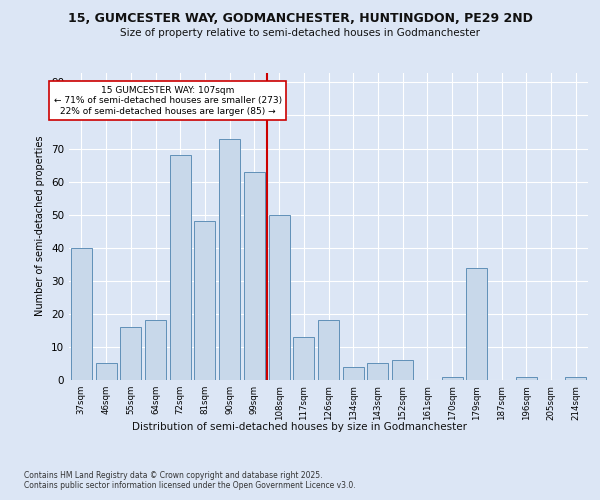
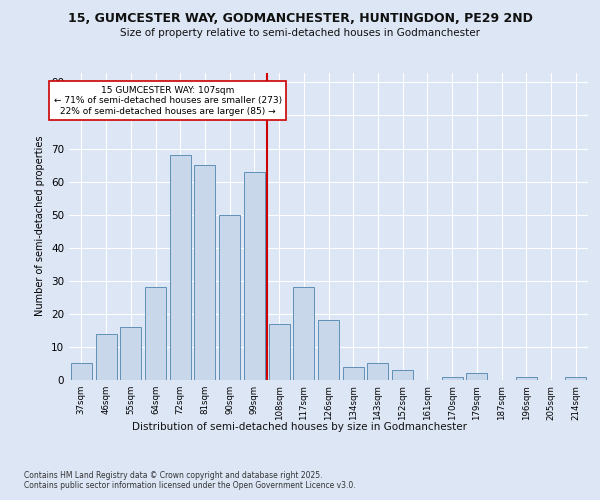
37sqm: 40 -> 5
46sqm: 5 -> 14
64sqm: 18 -> 28
81sqm: 48 -> 65
90sqm: 73 -> 50
108sqm: 50 -> 17
117sqm: 13 -> 28
152sqm: 6 -> 3
179sqm: 34 -> 2
